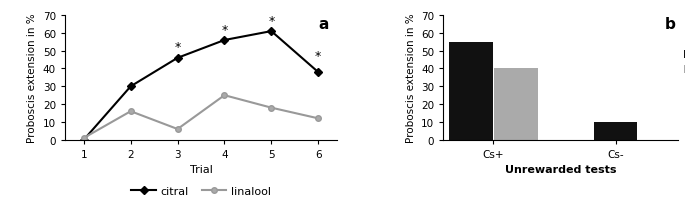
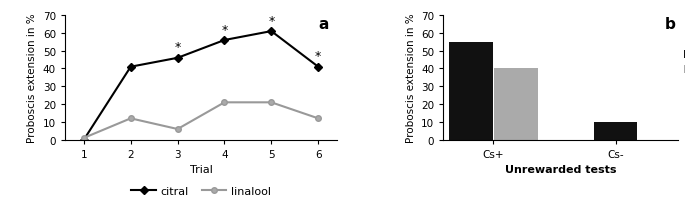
citral/2: 30 -> 41
linalool/2: 16 -> 12
linalool/4: 25 -> 21
linalool/5: 18 -> 21
citral/6: 38 -> 41
